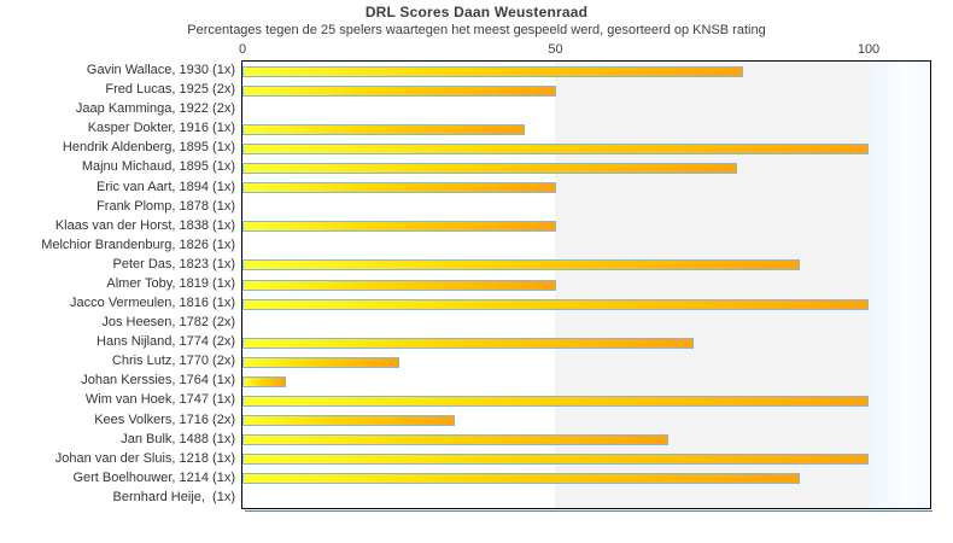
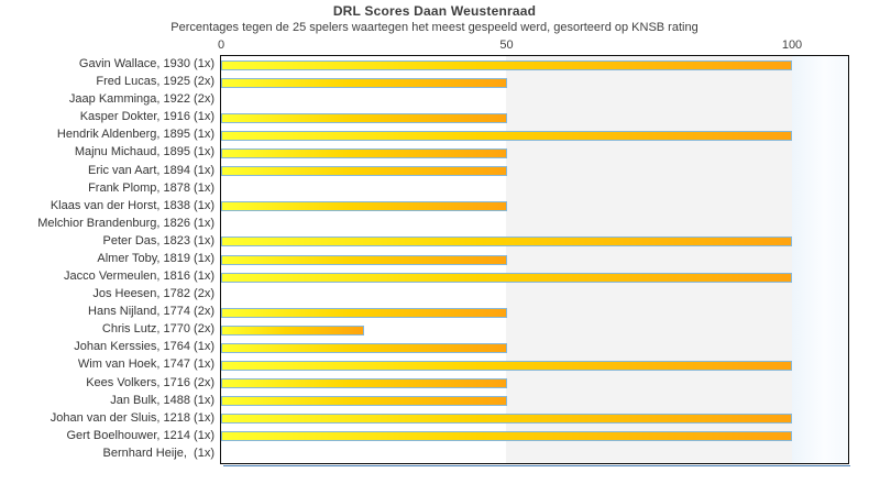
Gavin Wallace, 1930 (1x): 80 -> 100
Kasper Dokter, 1916 (1x): 45 -> 50
Majnu Michaud, 1895 (1x): 79 -> 50
Peter Das, 1823 (1x): 89 -> 100
Hans Nijland, 1774 (2x): 72 -> 50
Johan Kerssies, 1764 (1x): 7 -> 50
Kees Volkers, 1716 (2x): 34 -> 50
Jan Bulk, 1488 (1x): 68 -> 50
Gert Boelhouwer, 1214 (1x): 89 -> 100
